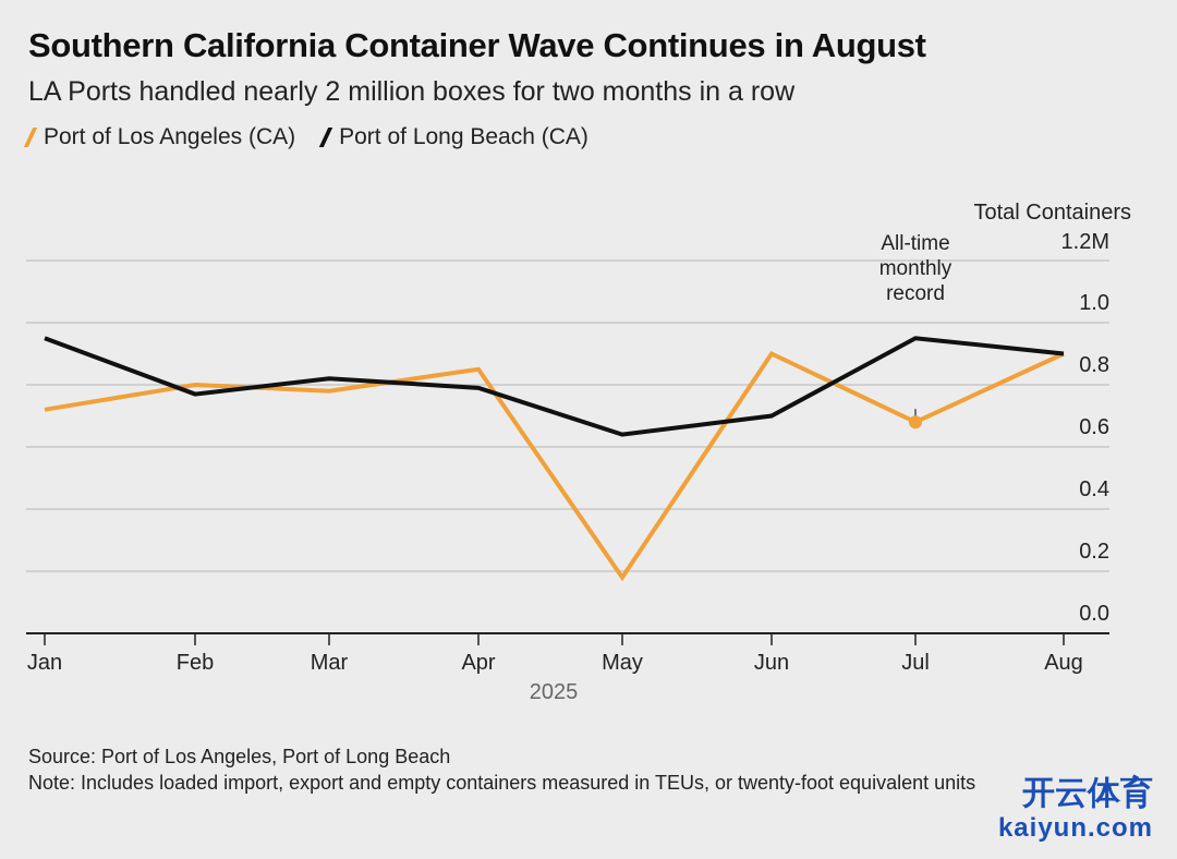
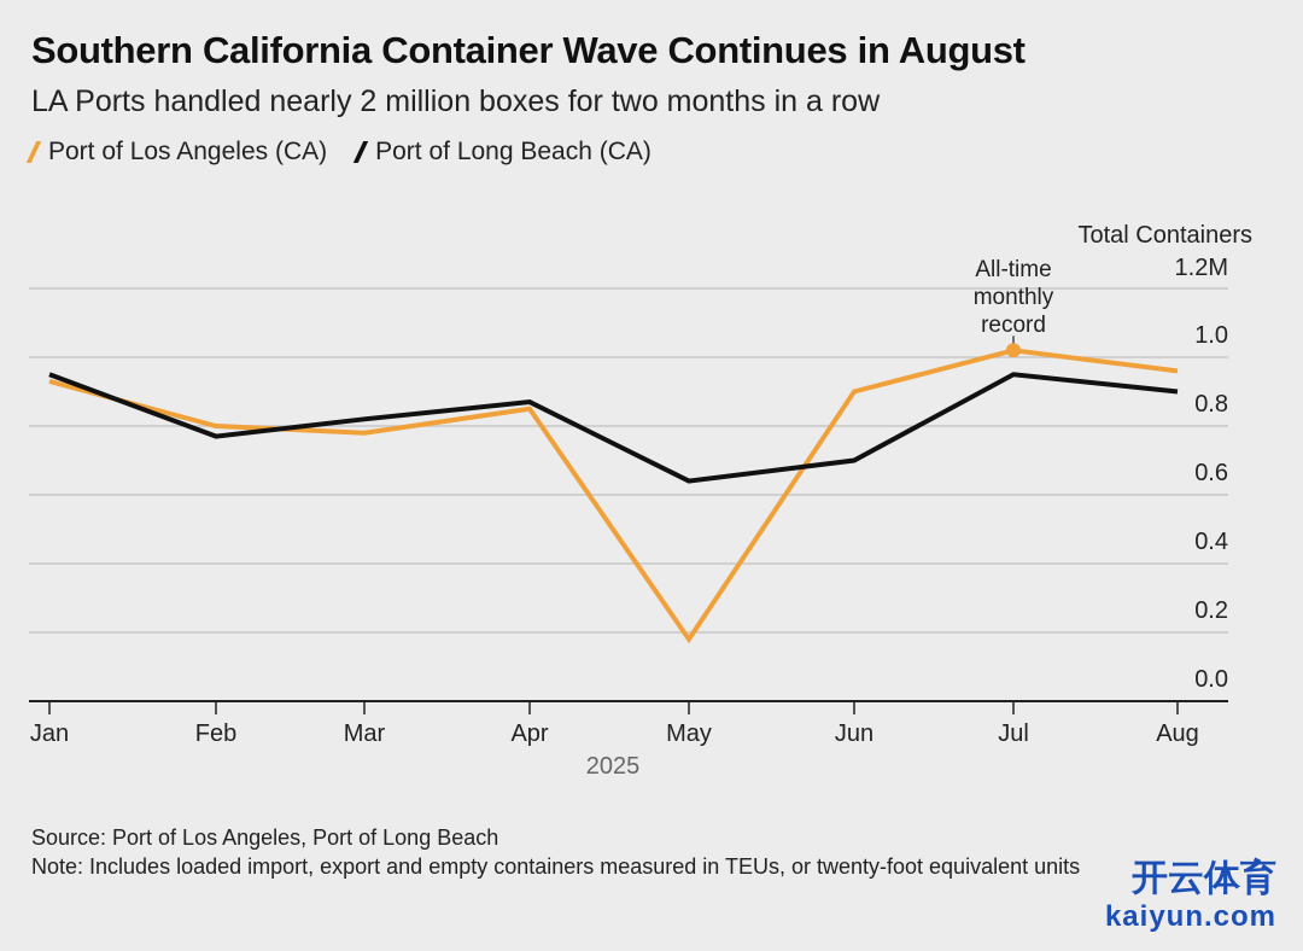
Port of Los Angeles (CA)/Jan: 0.72M -> 0.93M
Port of Long Beach (CA)/Apr: 0.79M -> 0.87M
Port of Los Angeles (CA)/Jul: 0.68M -> 1.02M
Port of Los Angeles (CA)/Aug: 0.90M -> 0.96M
